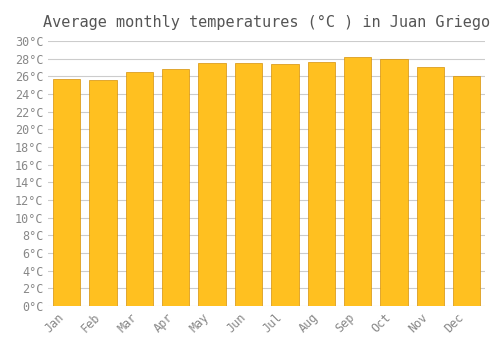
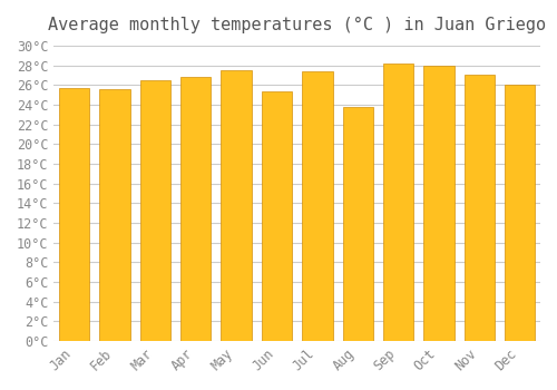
Jun: 27.5°C -> 25.4°C
Aug: 27.6°C -> 23.8°C
